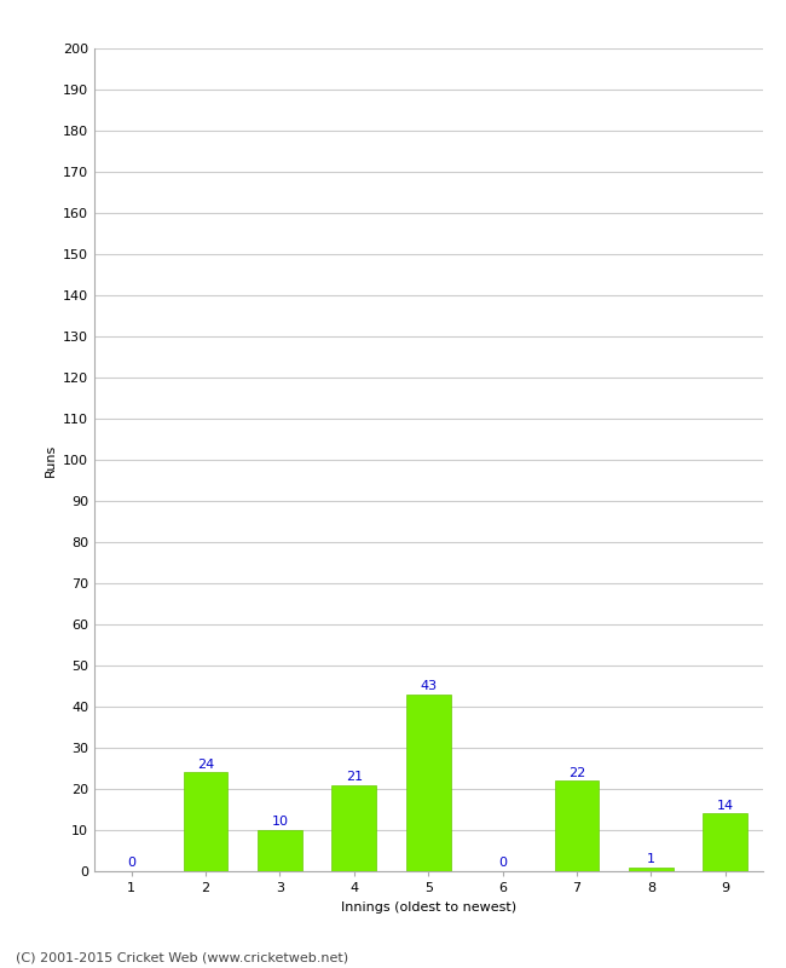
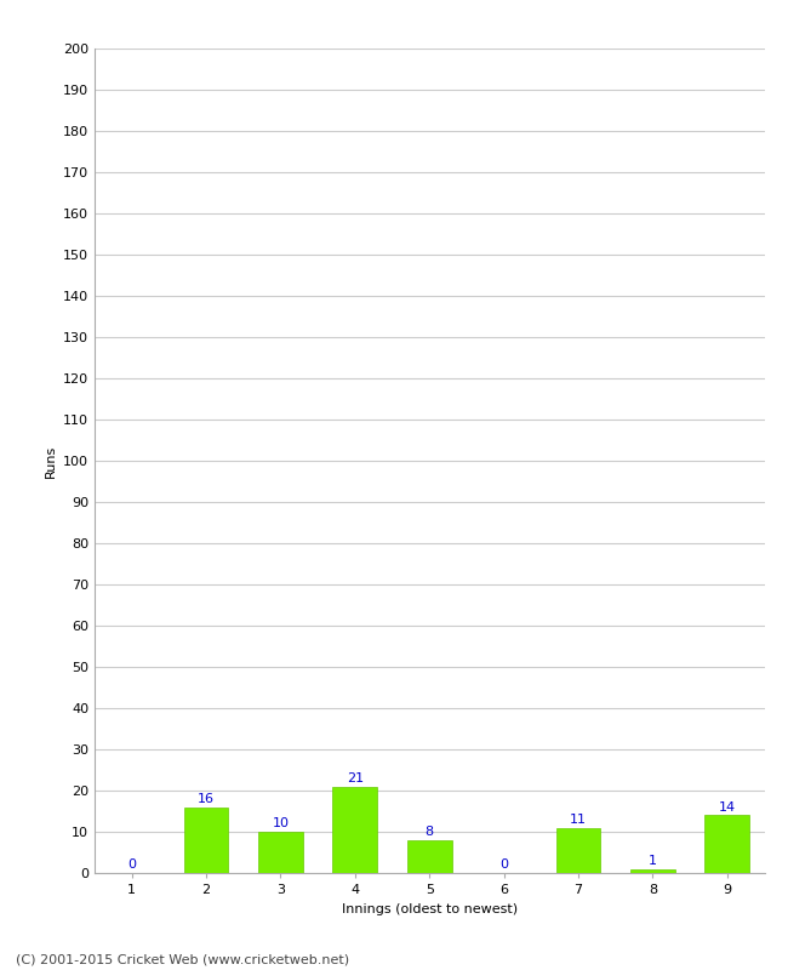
2: 24 -> 16
5: 43 -> 8
7: 22 -> 11
